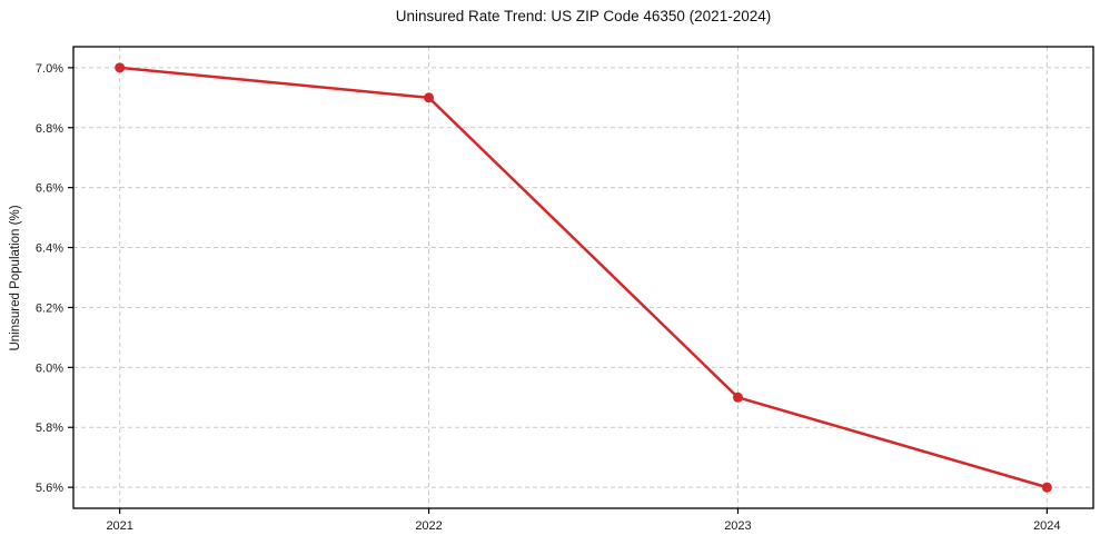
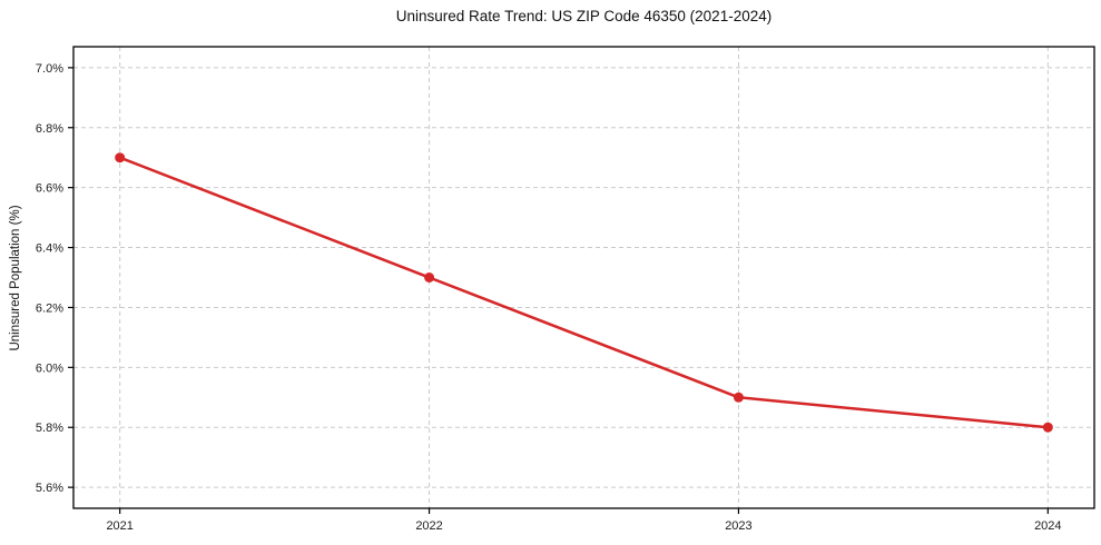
2021: 7.0% -> 6.7%
2022: 6.9% -> 6.3%
2024: 5.6% -> 5.8%
